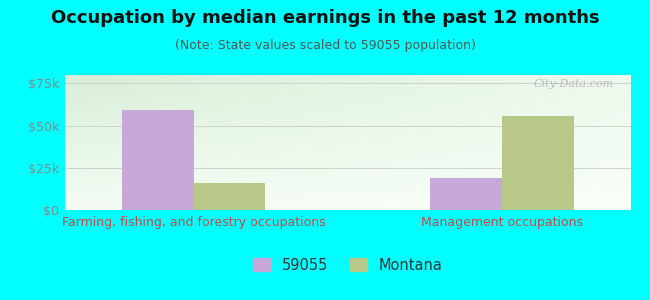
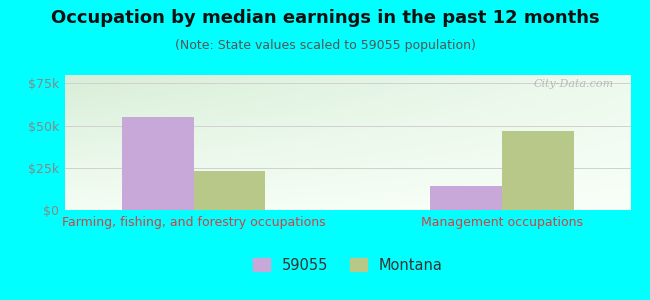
59055/Farming, fishing, and forestry occupations: $59k -> $55k
Montana/Farming, fishing, and forestry occupations: $16k -> $23k
59055/Management occupations: $19k -> $14k
Montana/Management occupations: $56k -> $47k
